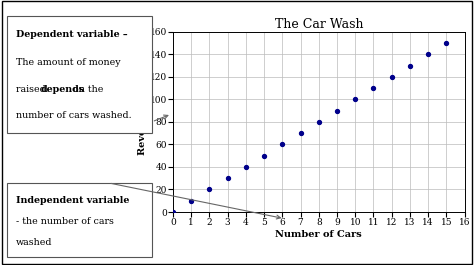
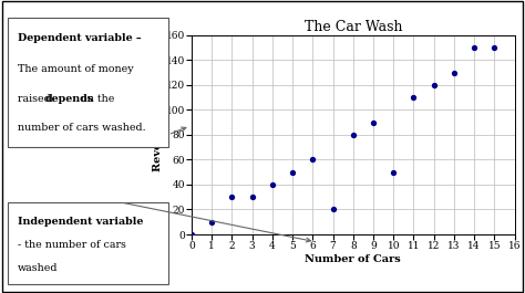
2: 20 -> 30
7: 70 -> 20
10: 100 -> 50
14: 140 -> 150
